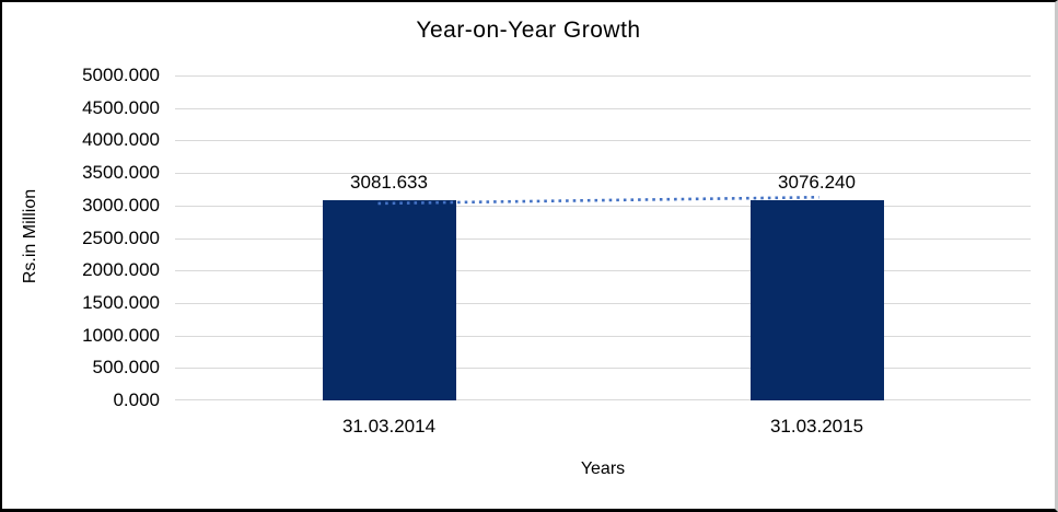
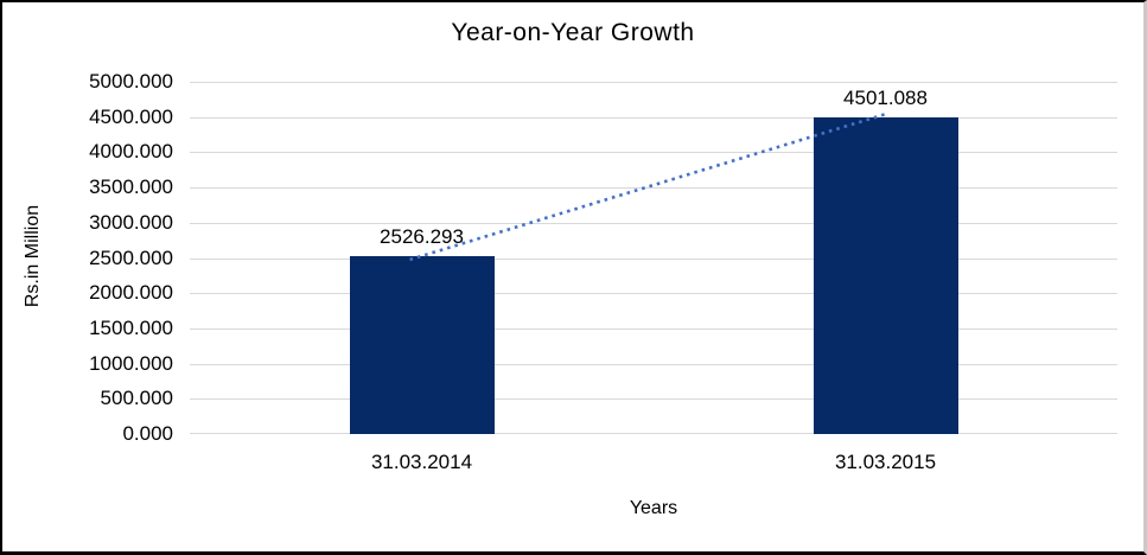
31.03.2014: 3081.633 -> 2526.293
31.03.2015: 3076.240 -> 4501.088
